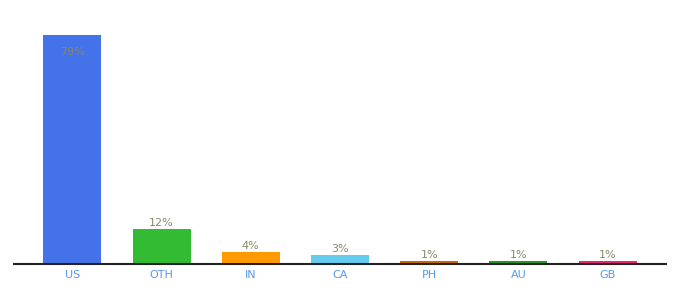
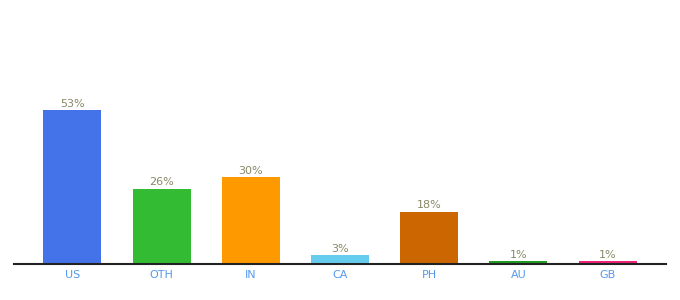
US: 79% -> 53%
OTH: 12% -> 26%
IN: 4% -> 30%
PH: 1% -> 18%
